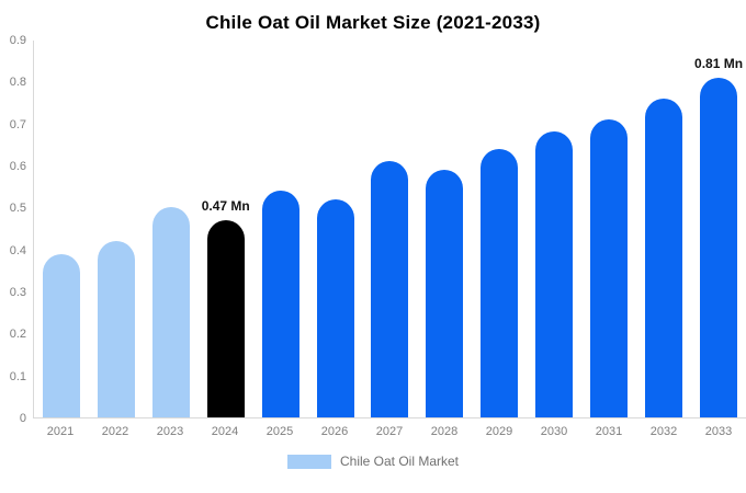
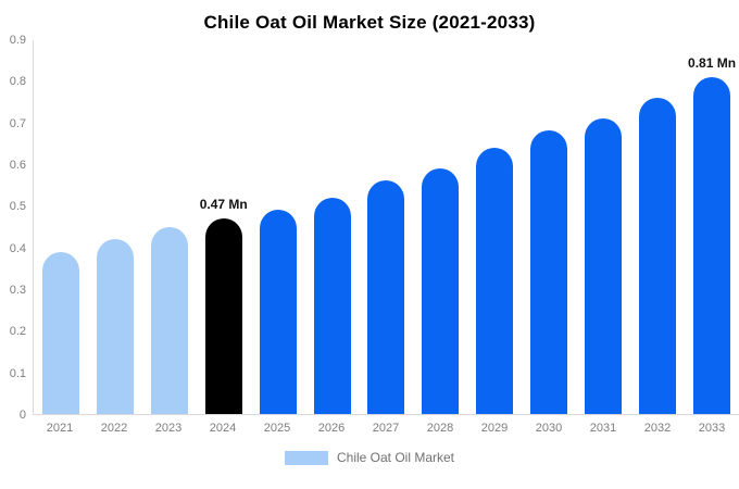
2023: 0.50 -> 0.45
2025: 0.54 -> 0.49
2027: 0.61 -> 0.56
